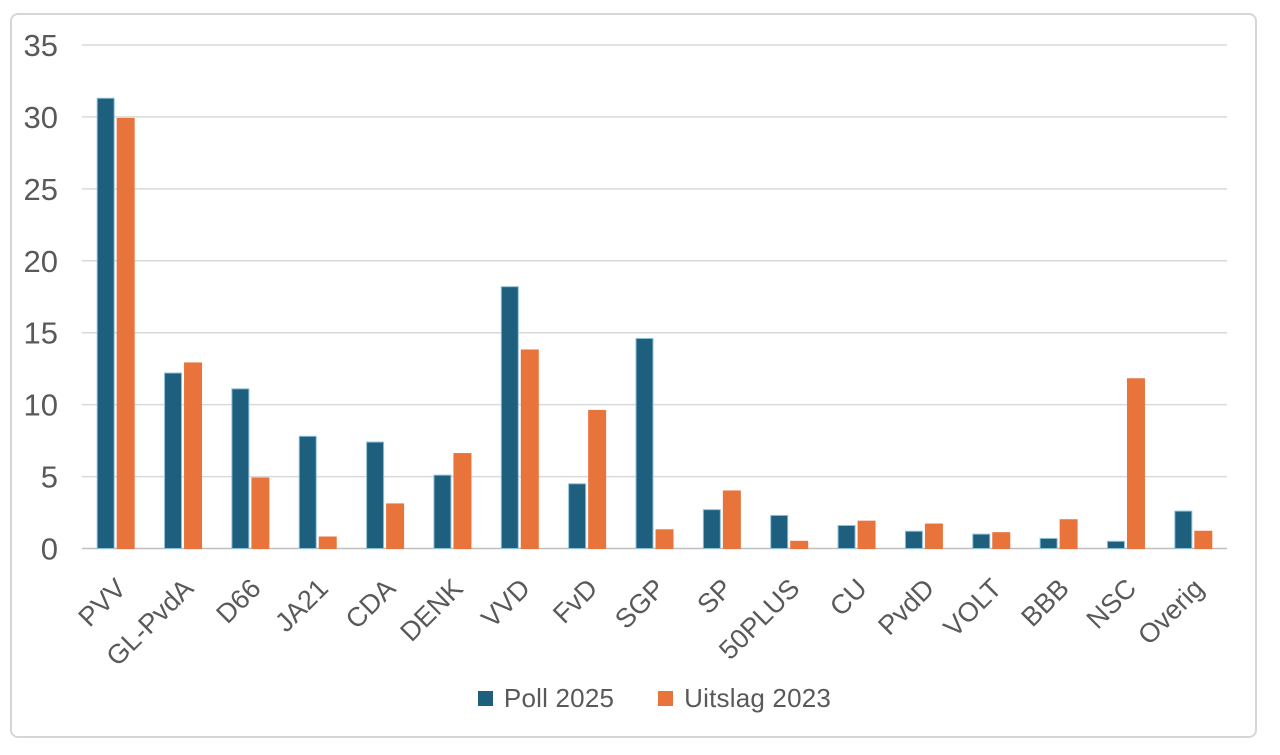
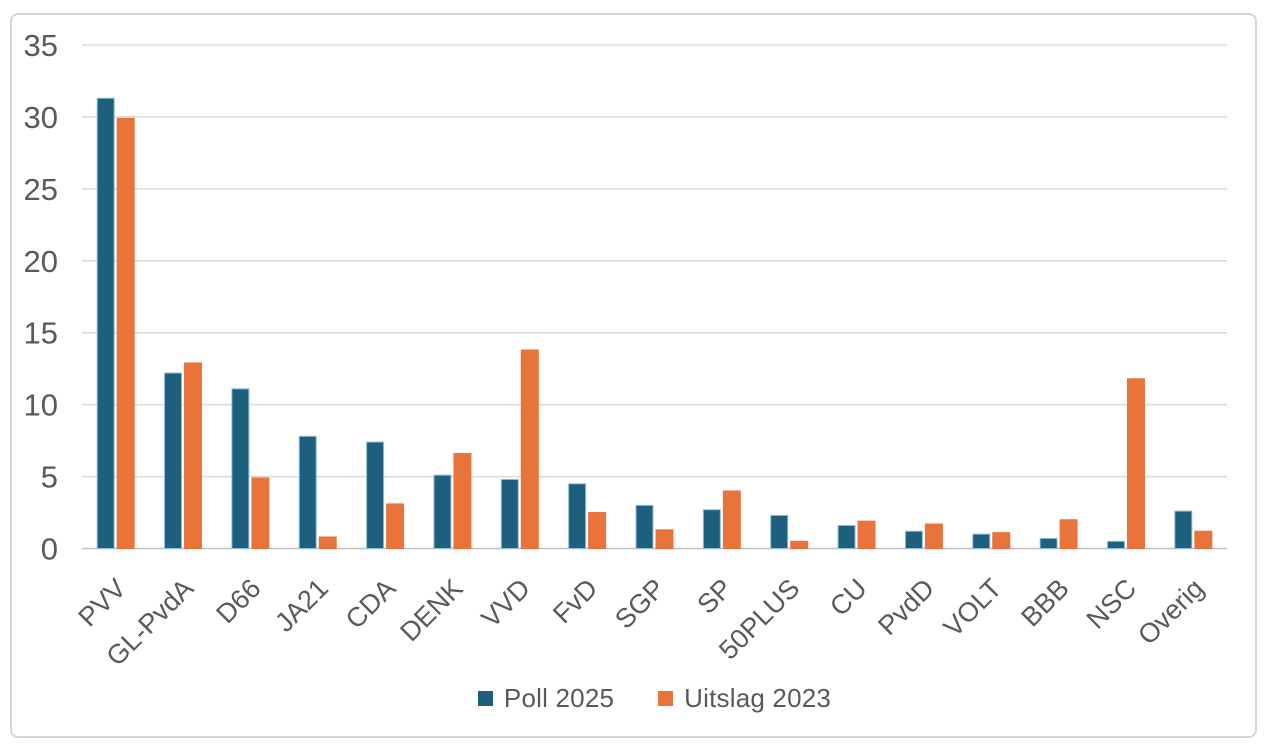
Poll 2025/VVD: 18.2 -> 4.8
Uitslag 2023/FvD: 9.6 -> 2.5
Poll 2025/SGP: 14.6 -> 3.0
